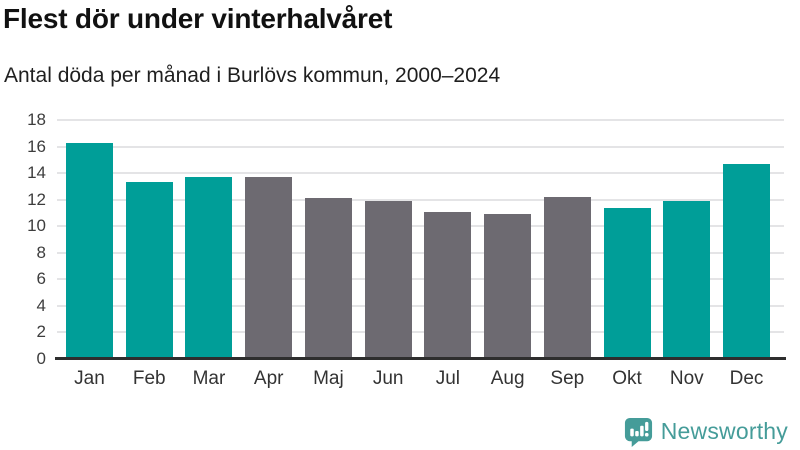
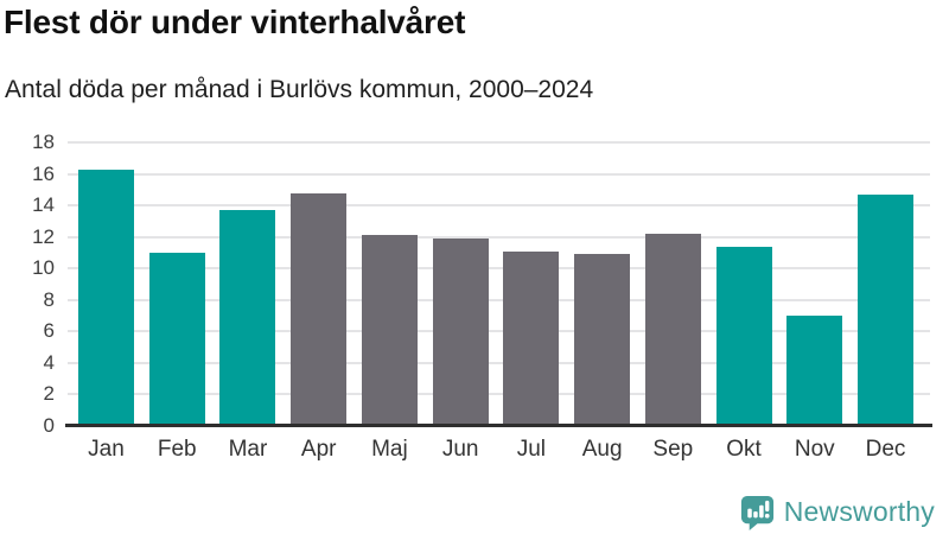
Feb: 13.3 -> 11.0
Apr: 13.7 -> 14.8
Nov: 11.9 -> 7.0
